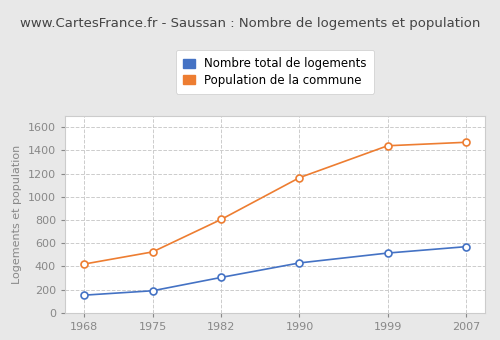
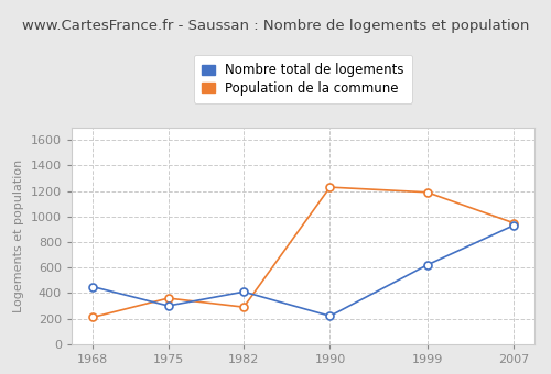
Nombre total de logements/1968: 150 -> 450
Population de la commune/1968: 420 -> 210
Nombre total de logements/1975: 190 -> 300
Population de la commune/1975: 520 -> 360
Nombre total de logements/1982: 300 -> 410
Population de la commune/1982: 800 -> 290
Nombre total de logements/1990: 430 -> 220
Population de la commune/1990: 1160 -> 1230
Nombre total de logements/1999: 520 -> 620
Population de la commune/1999: 1440 -> 1190
Nombre total de logements/2007: 570 -> 930
Population de la commune/2007: 1470 -> 950
